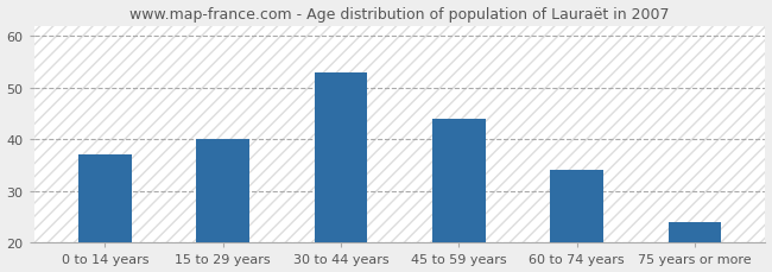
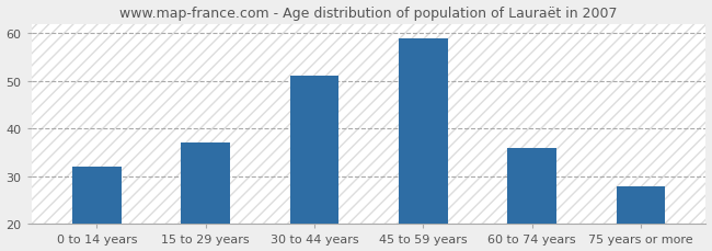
0 to 14 years: 37 -> 32
15 to 29 years: 40 -> 37
30 to 44 years: 53 -> 51
45 to 59 years: 44 -> 59
60 to 74 years: 34 -> 36
75 years or more: 24 -> 28
